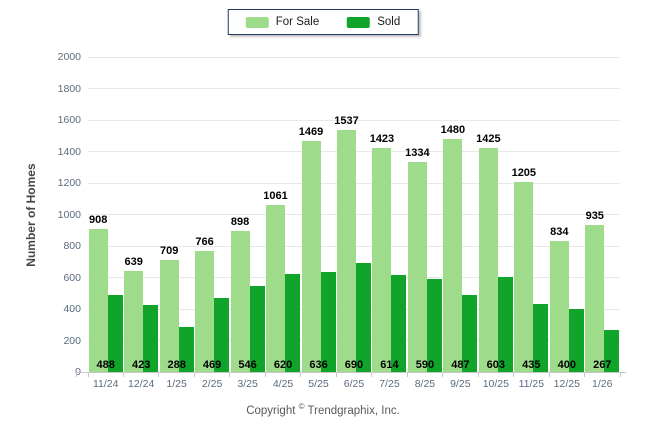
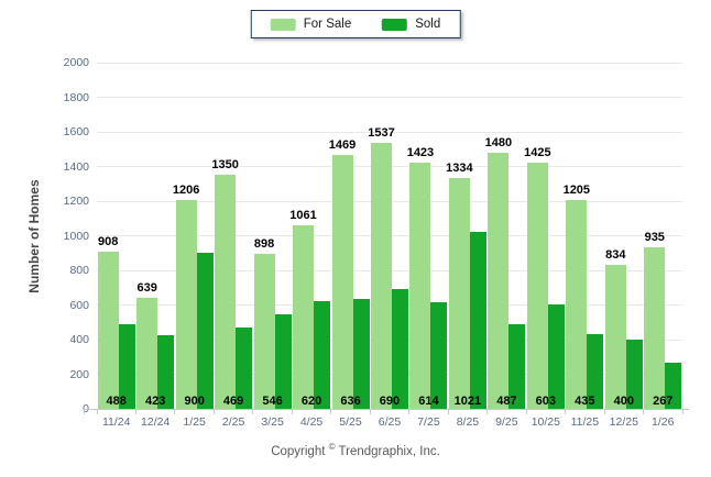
For Sale/1/25: 709 -> 1206
Sold/1/25: 288 -> 900
For Sale/2/25: 766 -> 1350
Sold/8/25: 590 -> 1021
